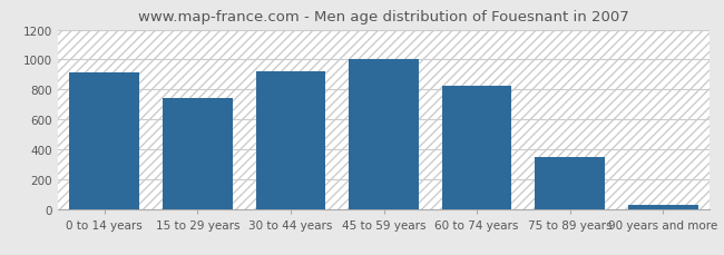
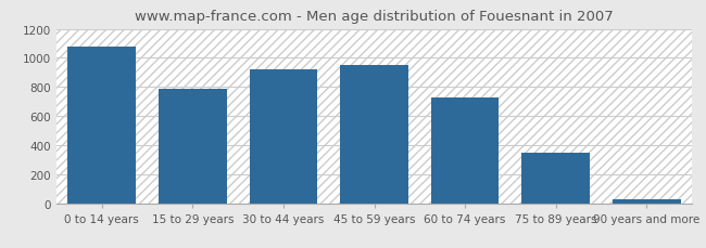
0 to 14 years: 920 -> 1080
15 to 29 years: 740 -> 790
45 to 59 years: 1000 -> 950
60 to 74 years: 830 -> 730
